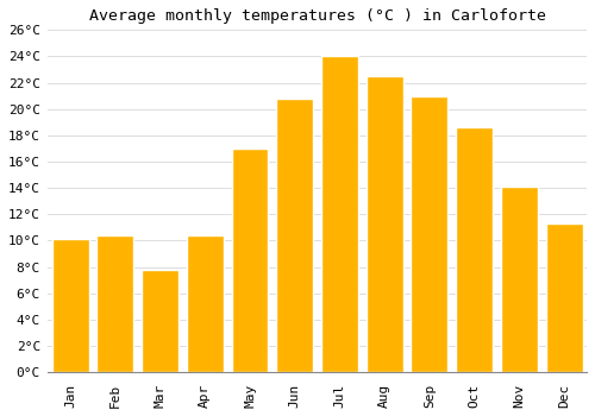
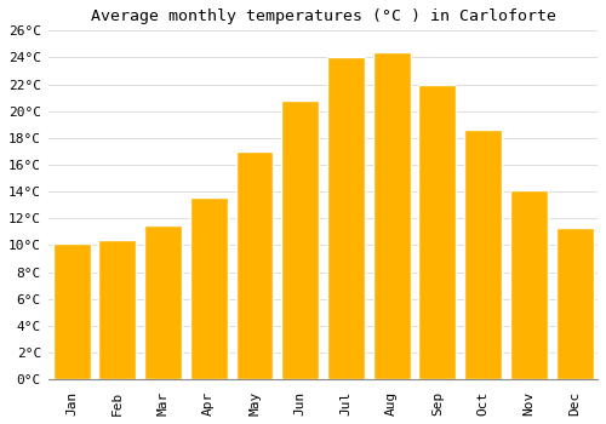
Mar: 7.8°C -> 11.5°C
Apr: 10.4°C -> 13.6°C
Aug: 22.5°C -> 24.4°C
Sep: 21.0°C -> 22.0°C
